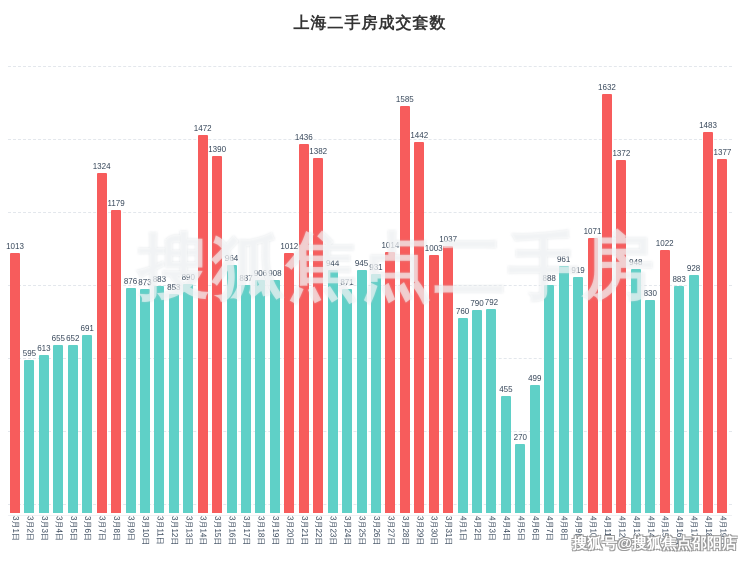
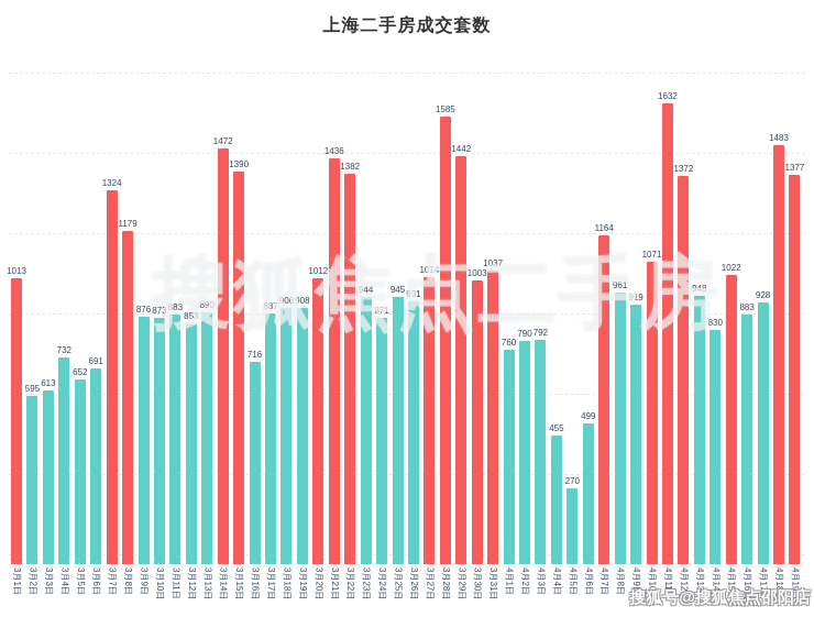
3月4日: 655 -> 732
3月16日: 964 -> 716
4月7日: 888 -> 1164
